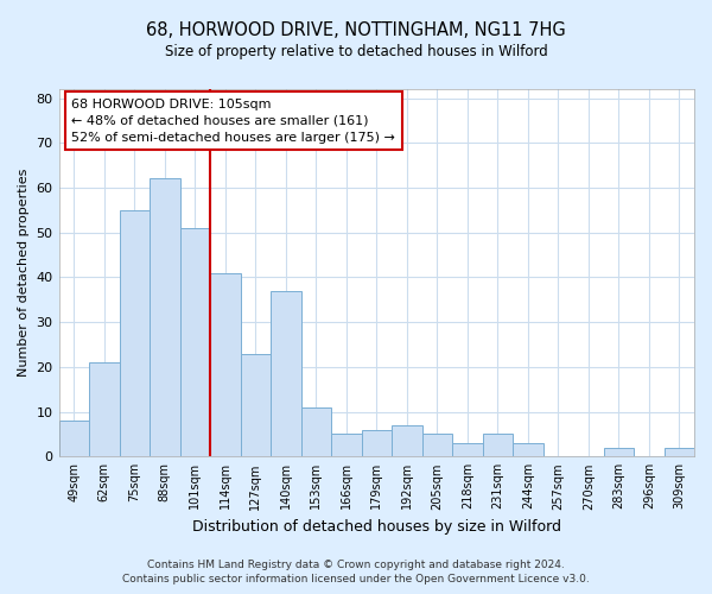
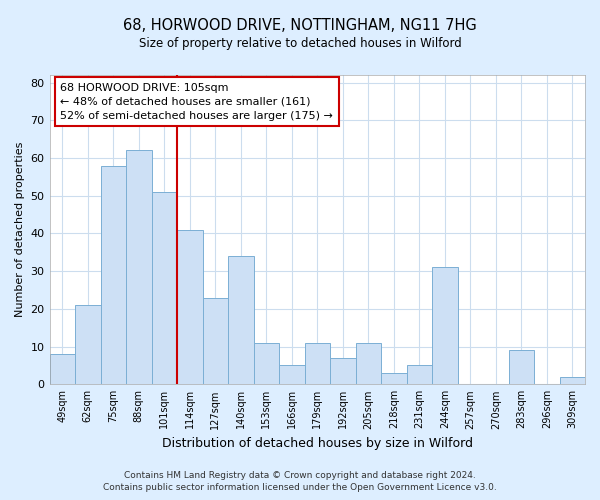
75sqm: 55 -> 58
140sqm: 37 -> 34
179sqm: 6 -> 11
205sqm: 5 -> 11
244sqm: 3 -> 31
283sqm: 2 -> 9
